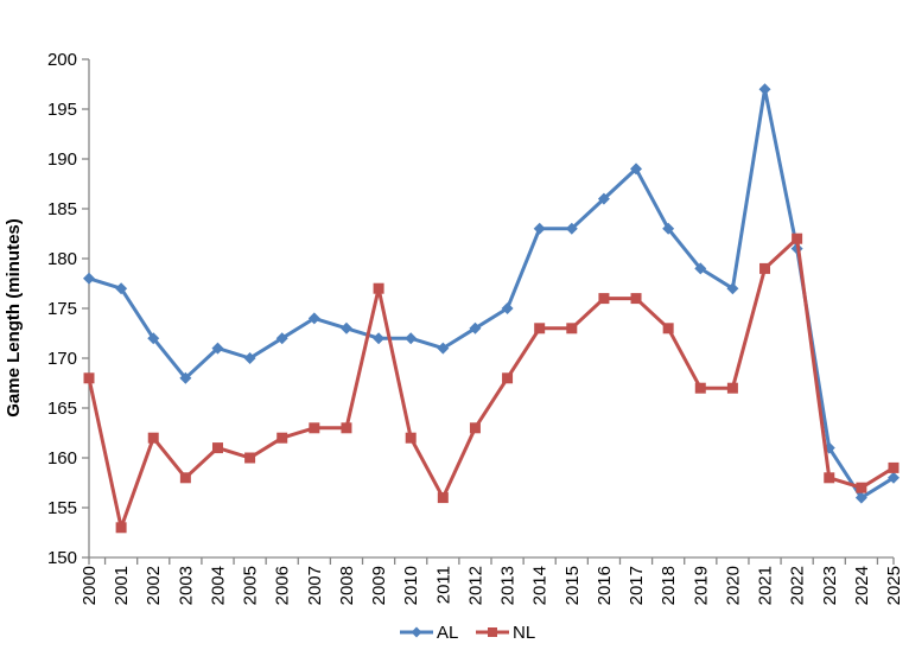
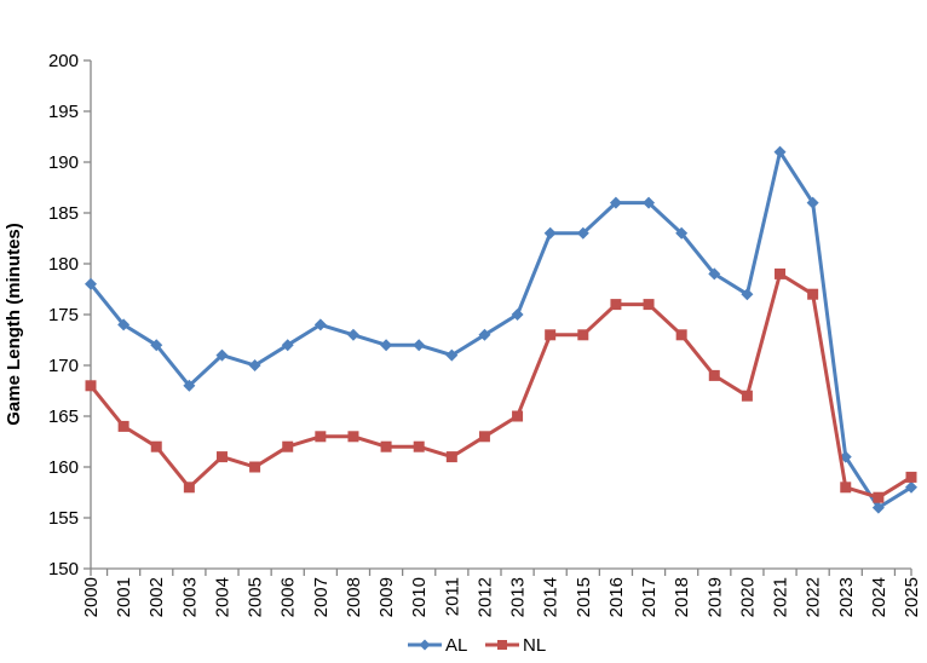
AL/2001: 177 -> 174
NL/2001: 153 -> 164
NL/2009: 177 -> 162
NL/2011: 156 -> 161
NL/2013: 168 -> 165
AL/2017: 189 -> 186
NL/2019: 167 -> 169
AL/2021: 197 -> 191
AL/2022: 181 -> 186
NL/2022: 182 -> 177
